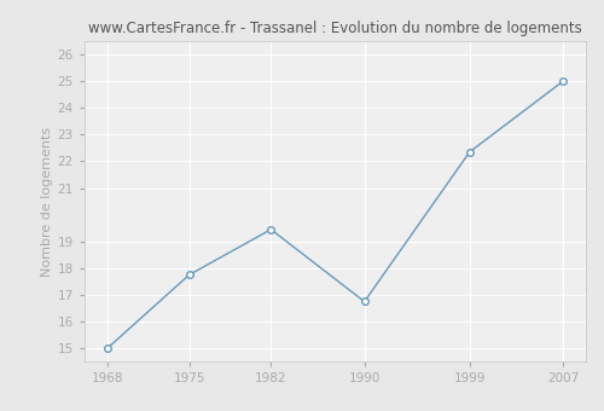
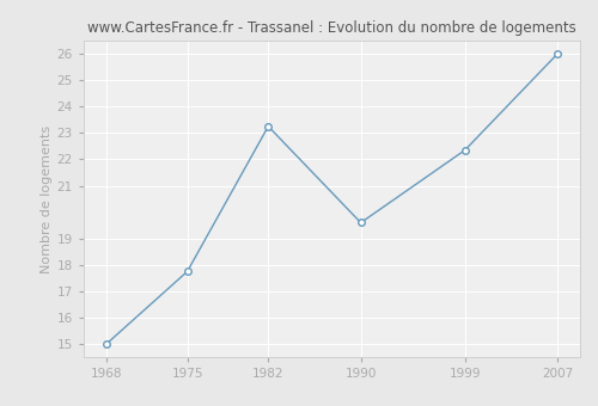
1982: 19.45 -> 23.25
1990: 16.75 -> 19.60
2007: 25.00 -> 26.00
